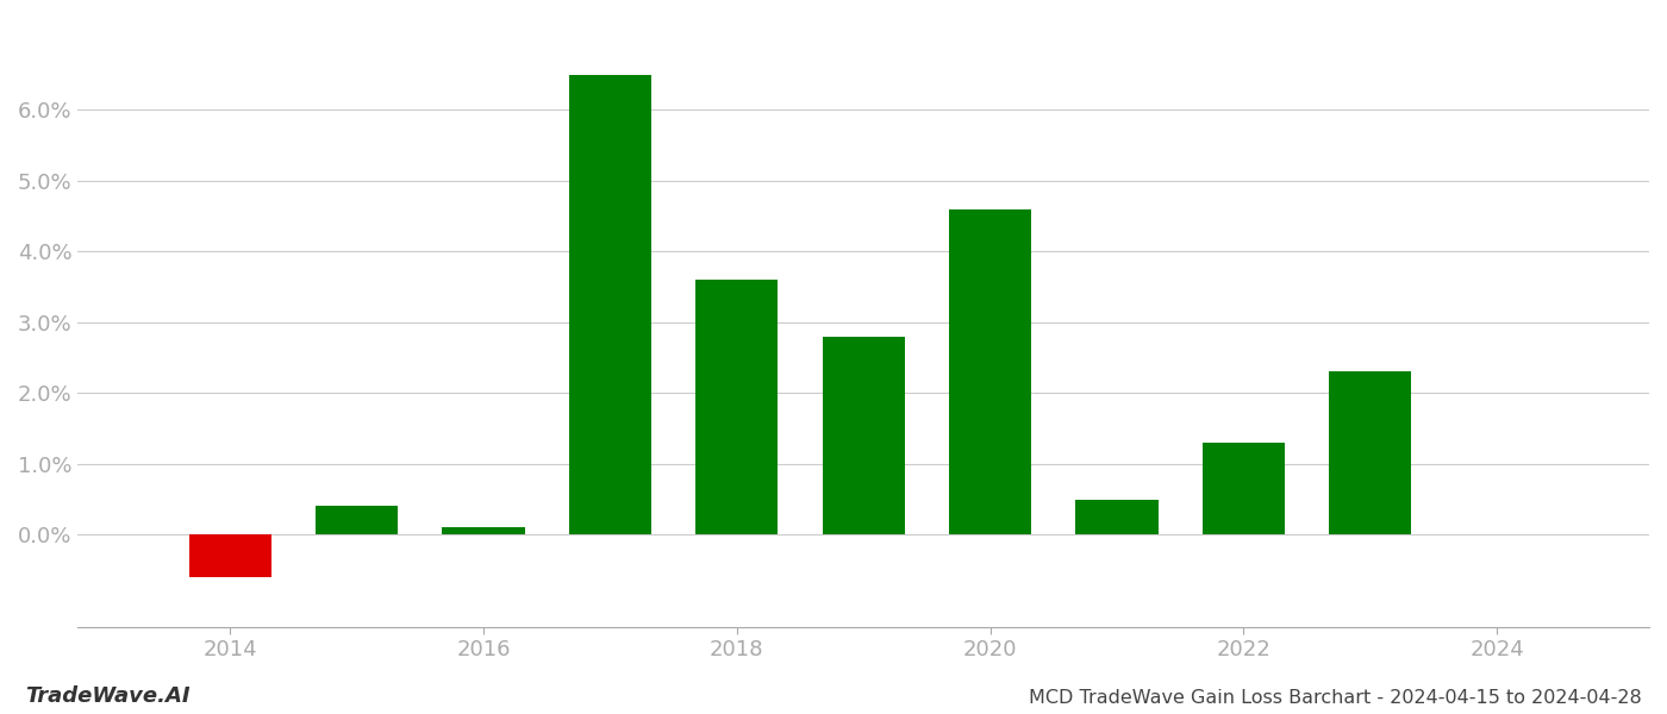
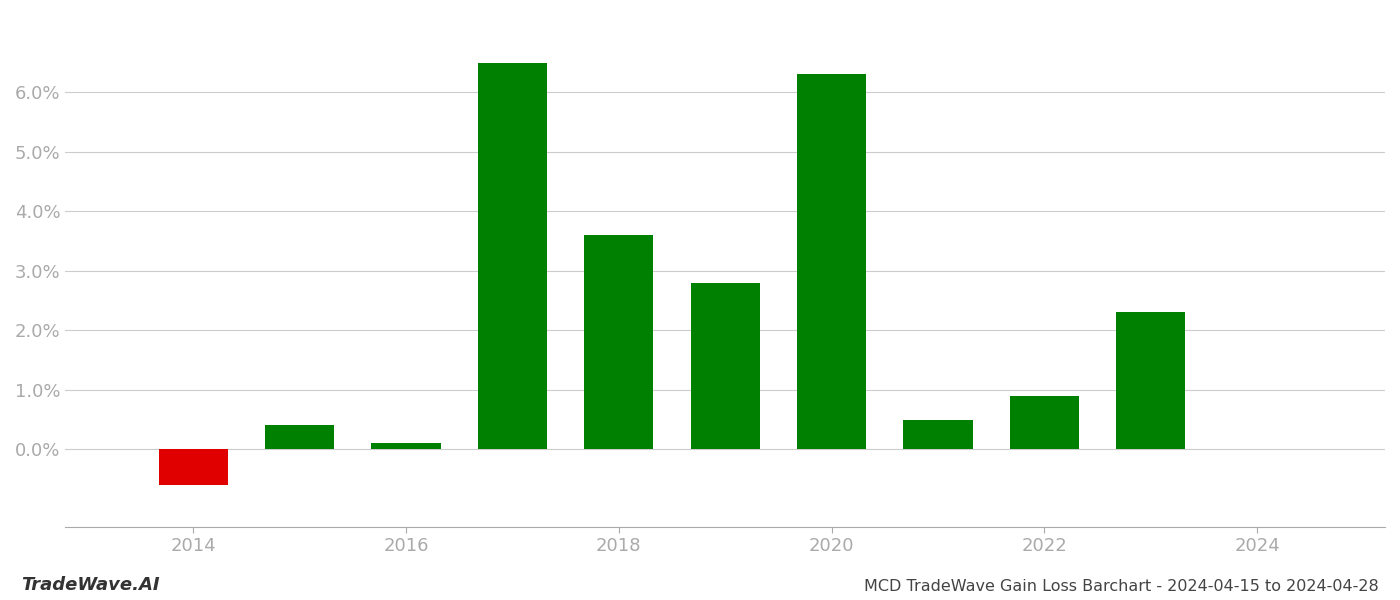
2020: 4.6% -> 6.3%
2022: 1.3% -> 0.9%
